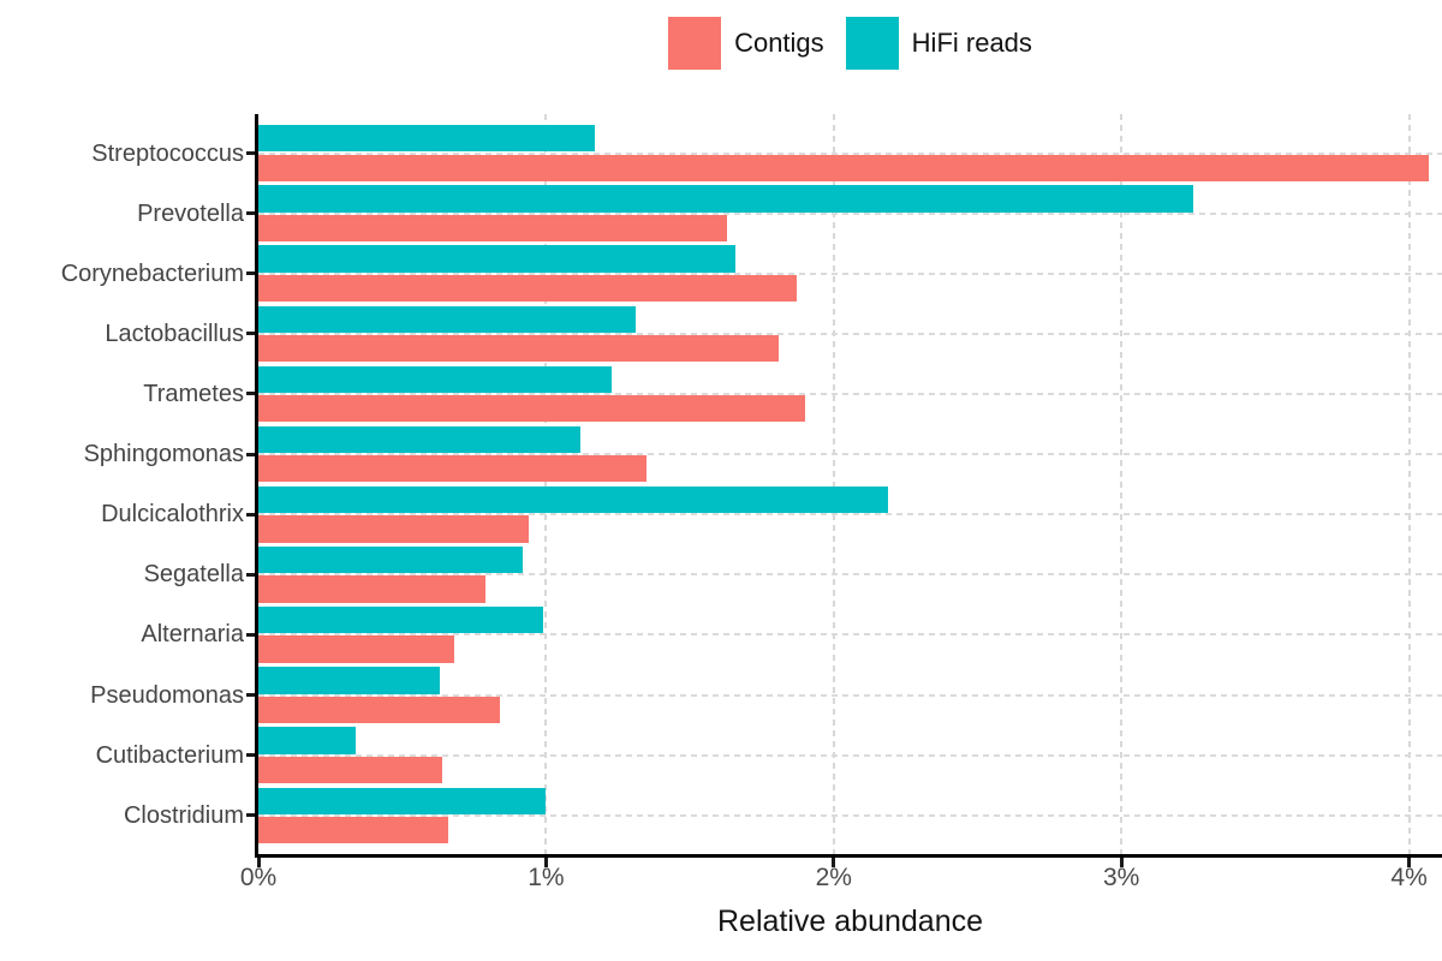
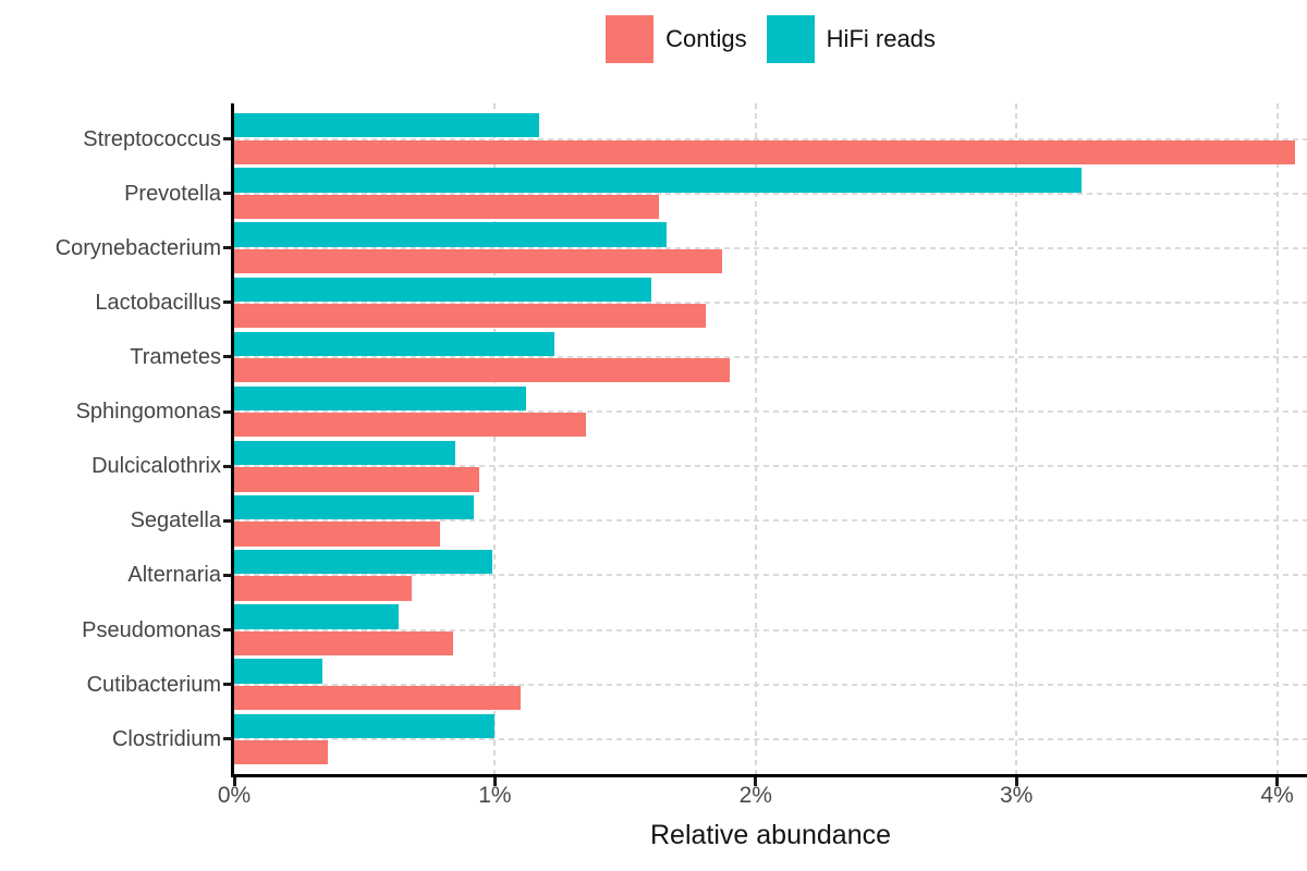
HiFi reads/Lactobacillus: 1.31% -> 1.60%
HiFi reads/Dulcicalothrix: 2.19% -> 0.85%
Contigs/Cutibacterium: 0.64% -> 1.10%
Contigs/Clostridium: 0.66% -> 0.36%
